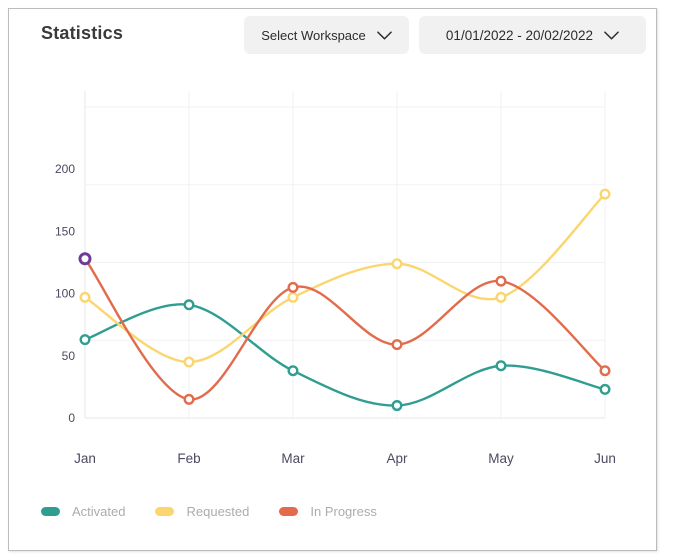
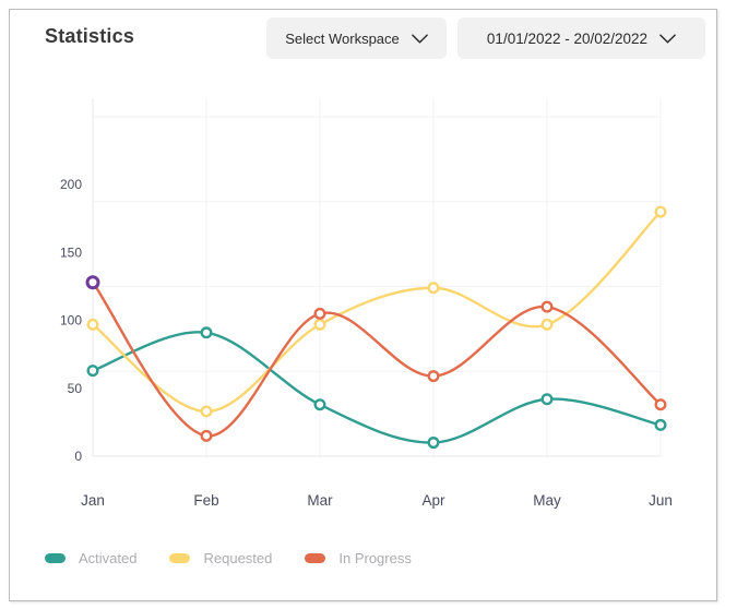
Requested/Feb: 45 -> 33
